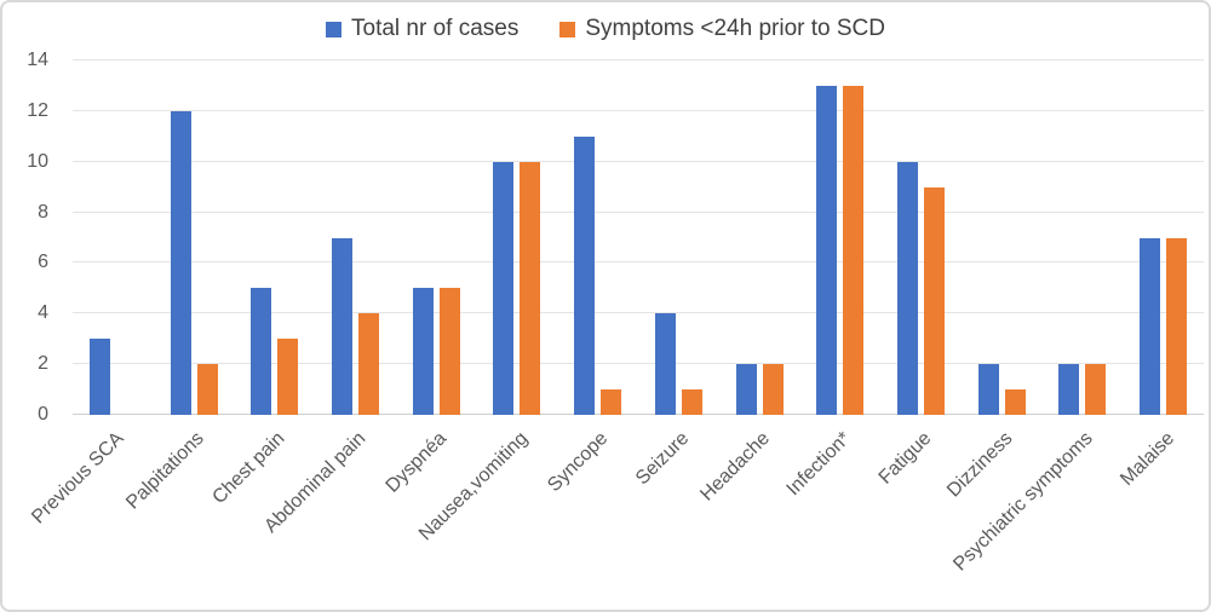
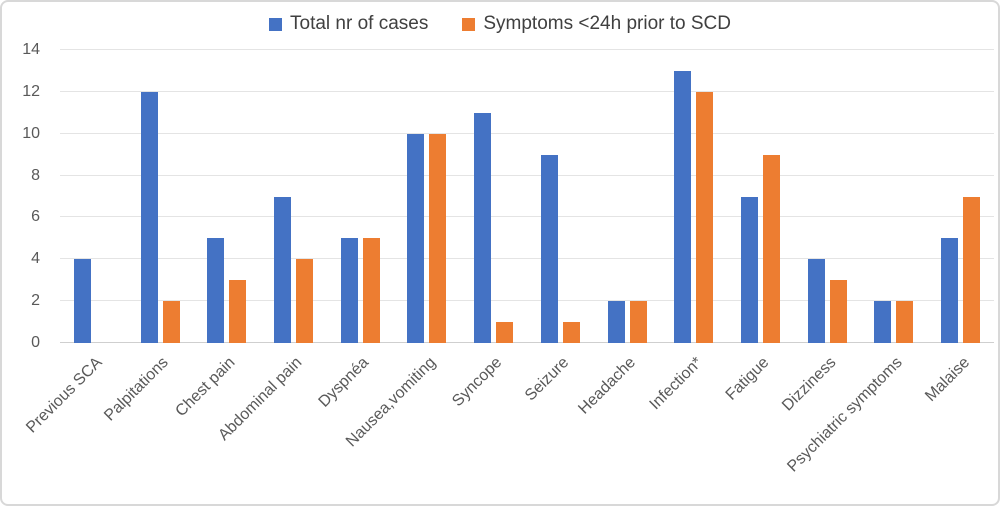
Total nr of cases/Previous SCA: 3 -> 4
Total nr of cases/Seizure: 4 -> 9
Symptoms <24h prior to SCD/Infection*: 13 -> 12
Total nr of cases/Fatigue: 10 -> 7
Total nr of cases/Dizziness: 2 -> 4
Symptoms <24h prior to SCD/Dizziness: 1 -> 3
Total nr of cases/Malaise: 7 -> 5
